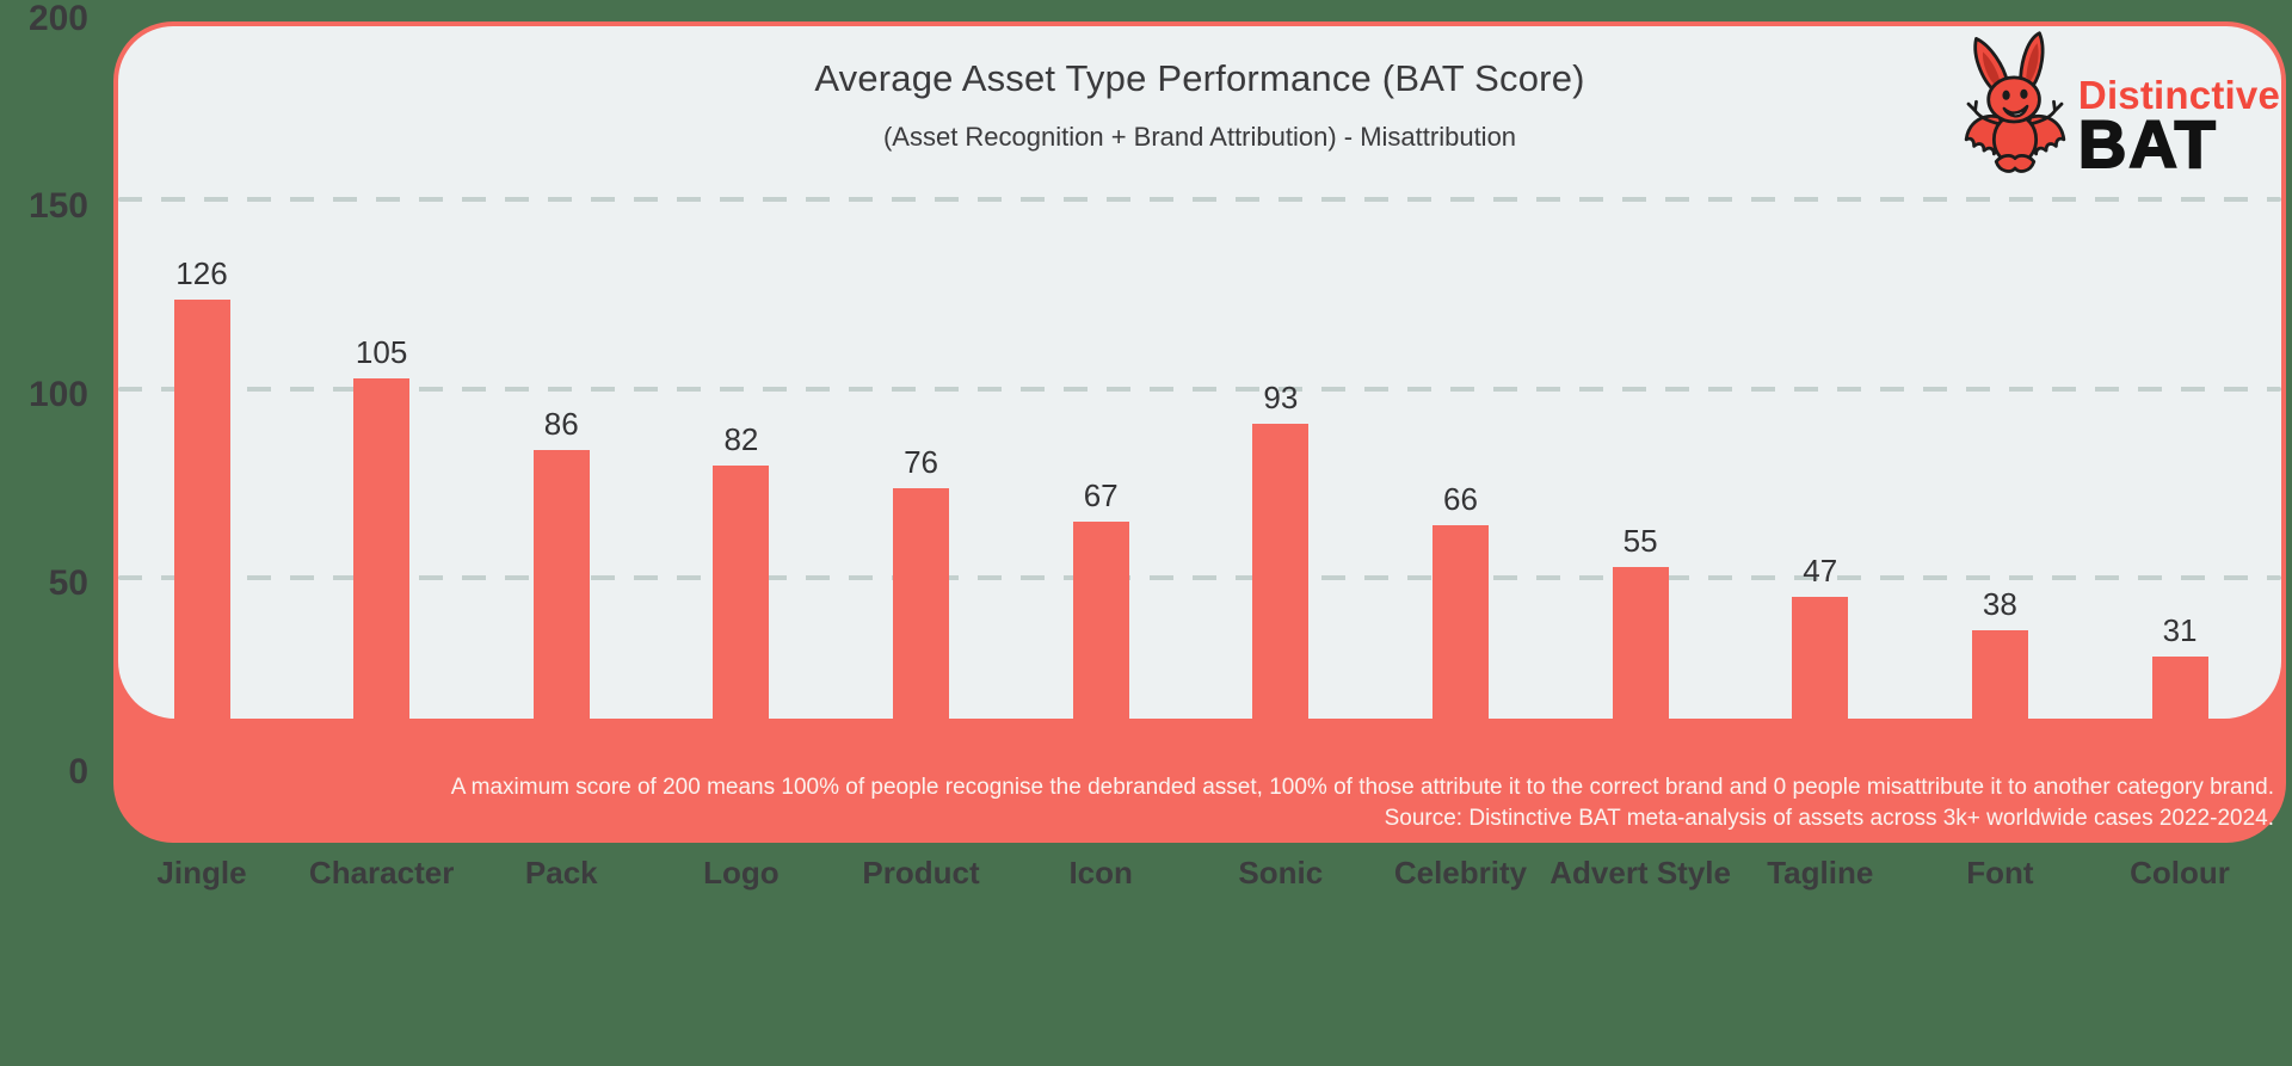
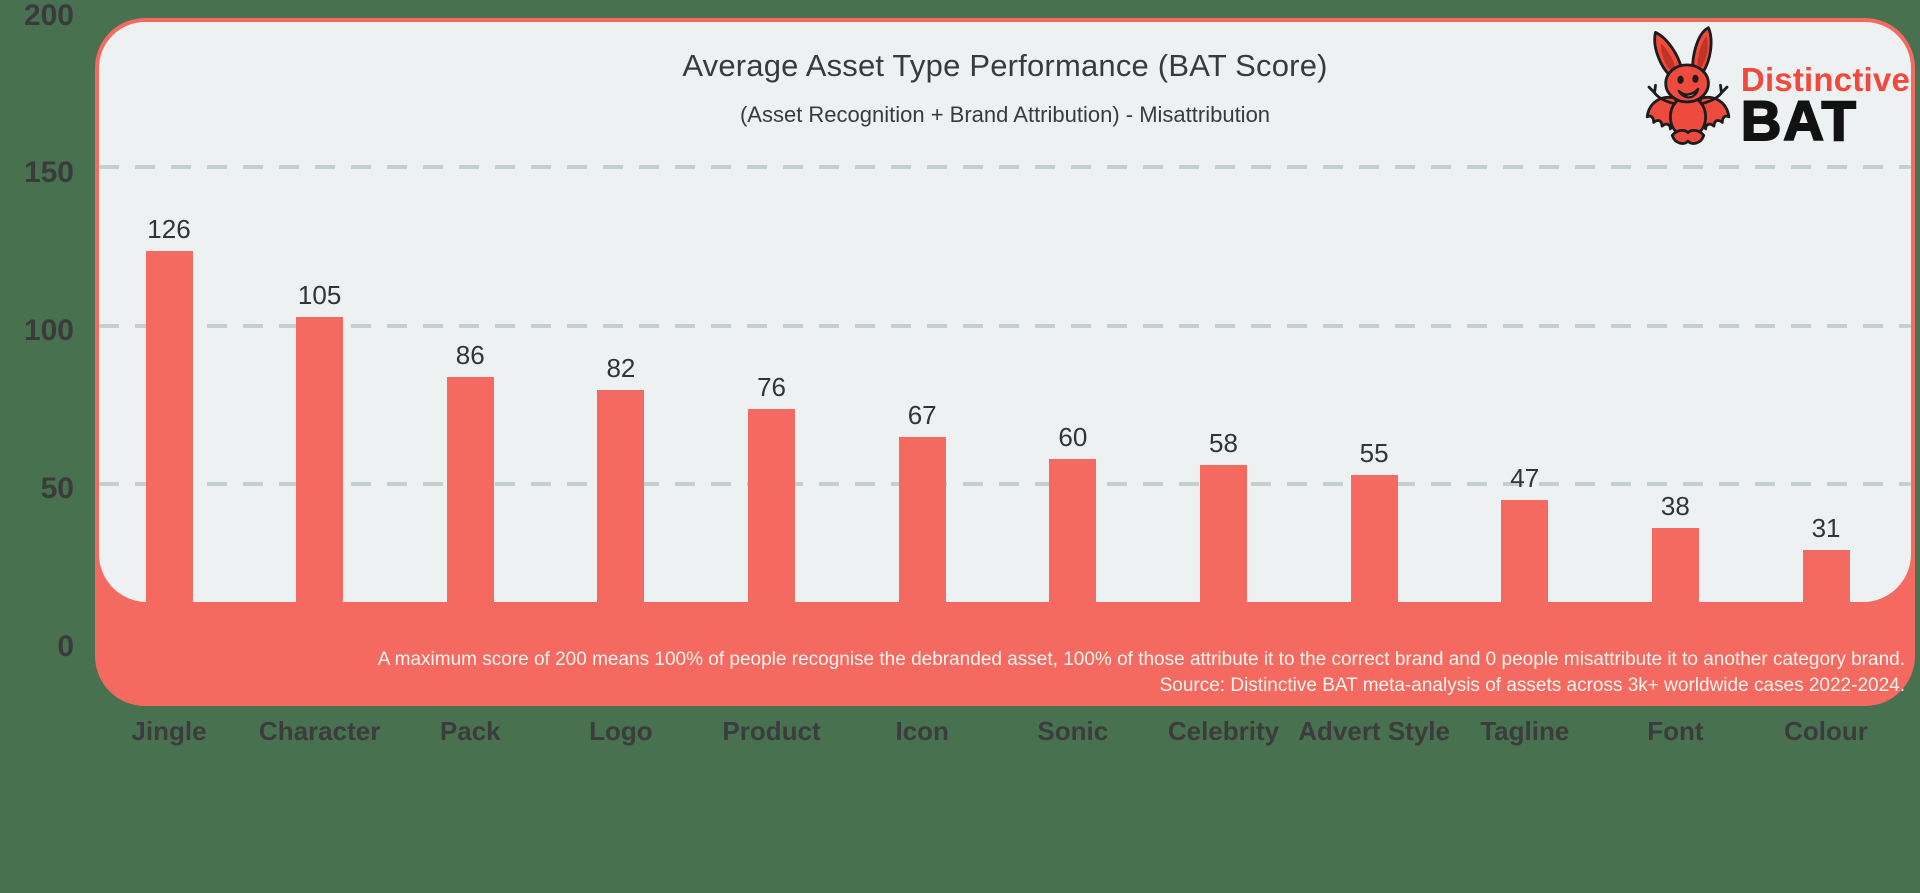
Sonic: 93 -> 60
Celebrity: 66 -> 58
